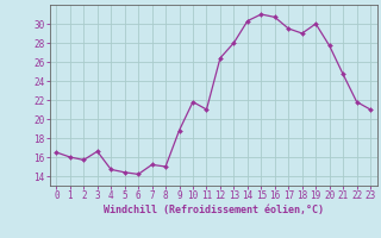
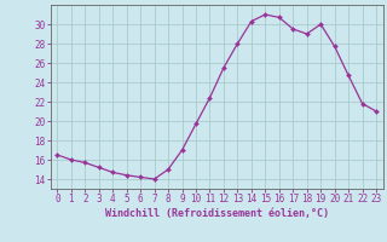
3: 16.6 -> 15.2
7: 15.2 -> 14.0
9: 18.8 -> 17.0
10: 21.8 -> 19.7
11: 21.0 -> 22.4
12: 26.4 -> 25.5
